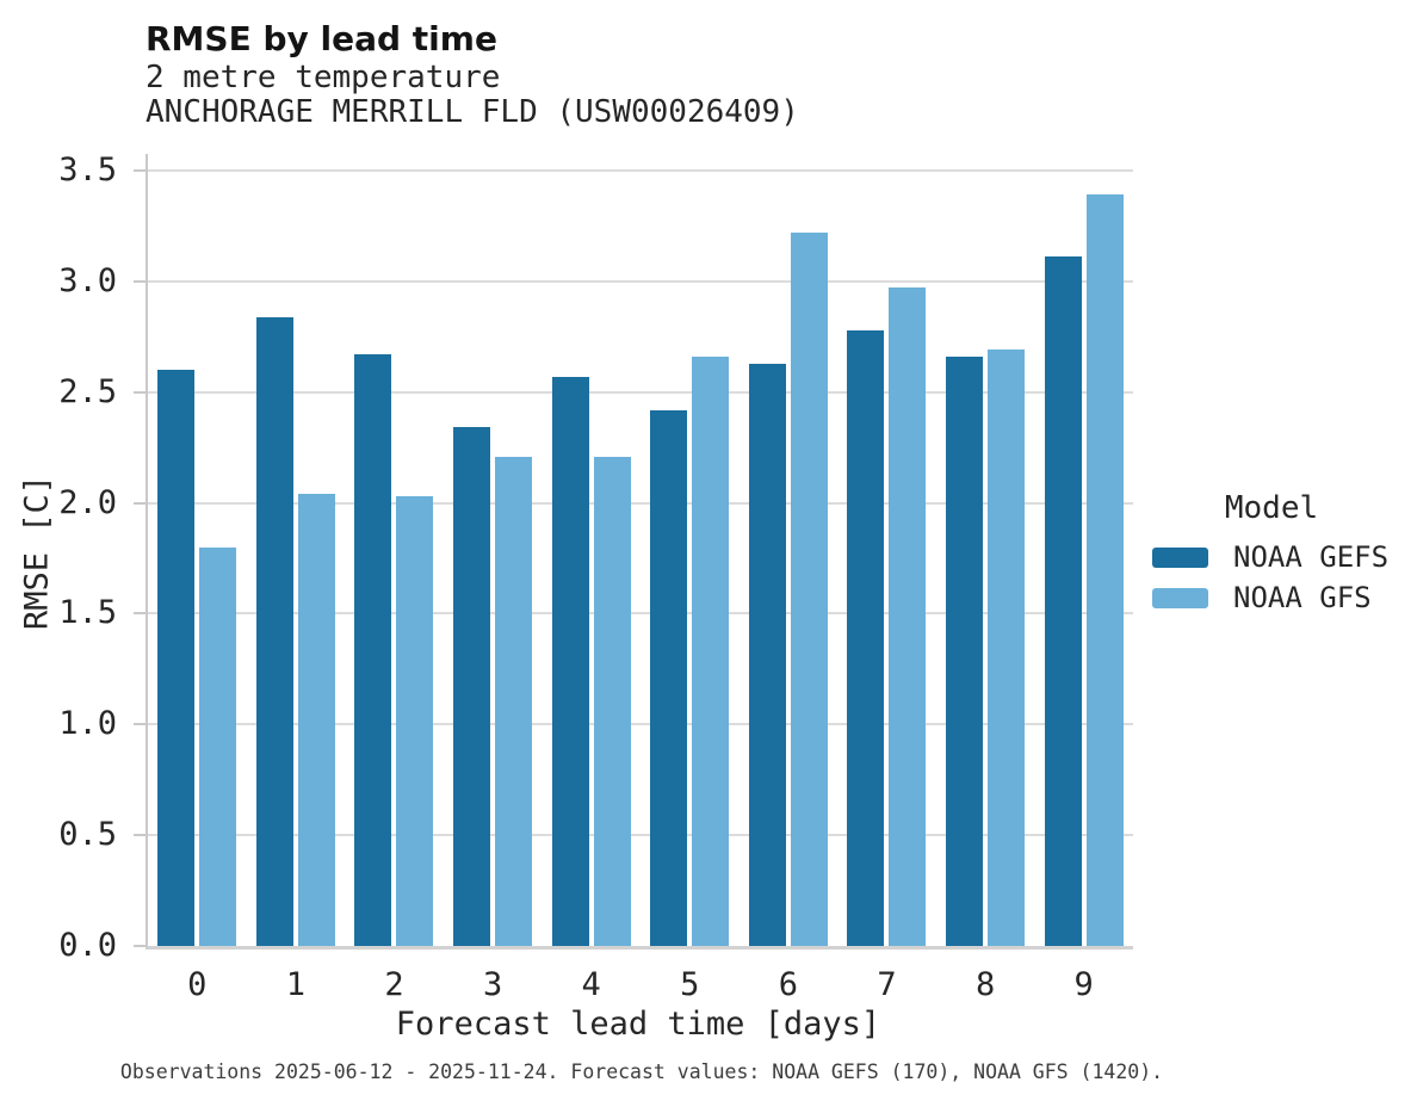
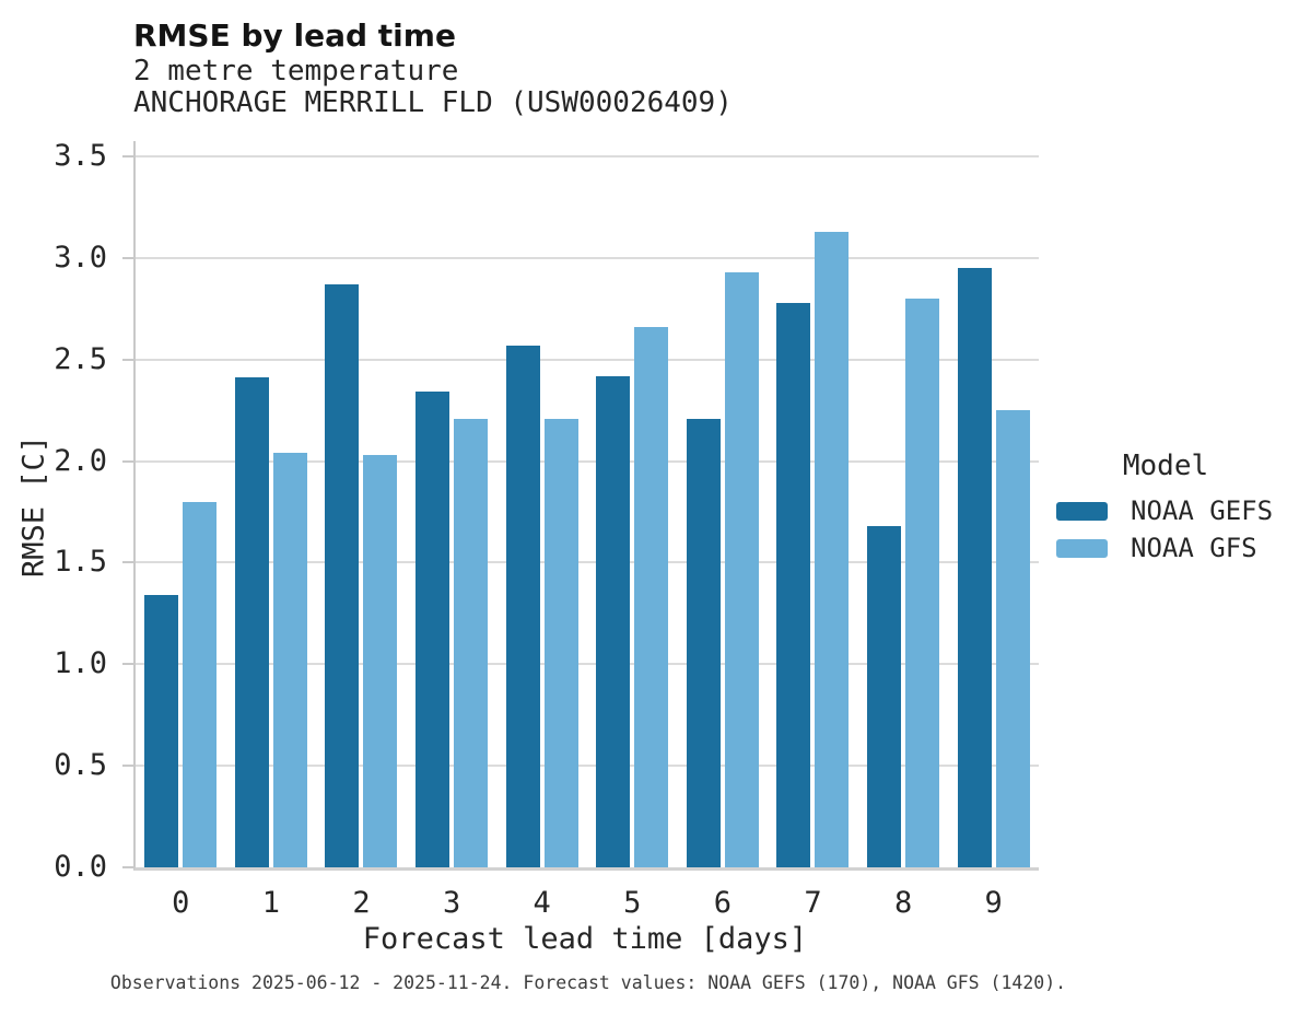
NOAA GEFS/0: 2.60 -> 1.34
NOAA GEFS/1: 2.84 -> 2.41
NOAA GEFS/2: 2.67 -> 2.87
NOAA GEFS/6: 2.63 -> 2.21
NOAA GFS/6: 3.22 -> 2.93
NOAA GFS/7: 2.97 -> 3.13
NOAA GEFS/8: 2.66 -> 1.68
NOAA GFS/8: 2.69 -> 2.80
NOAA GEFS/9: 3.11 -> 2.95
NOAA GFS/9: 3.39 -> 2.25
